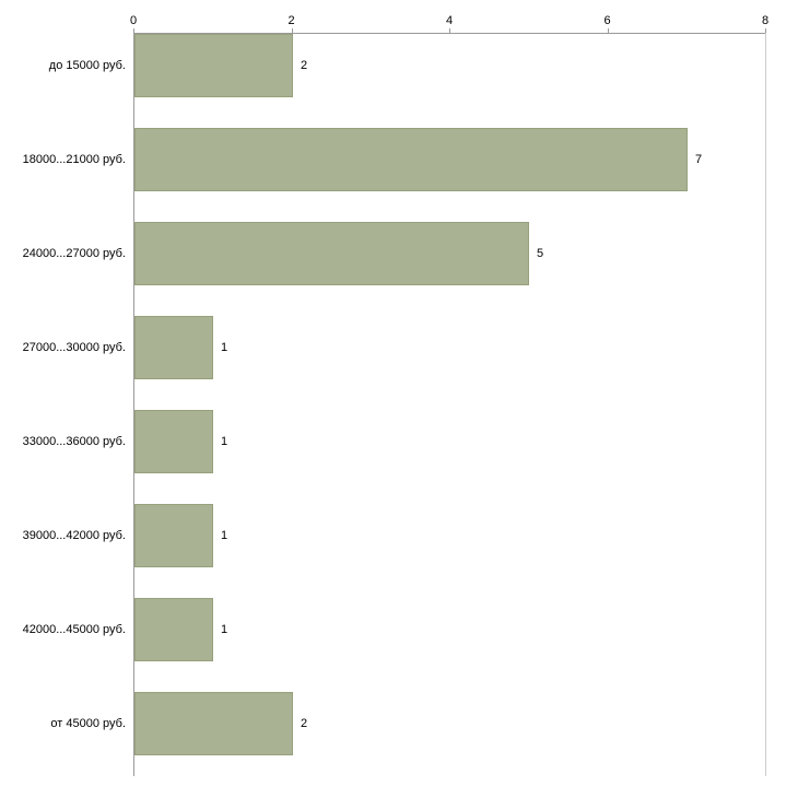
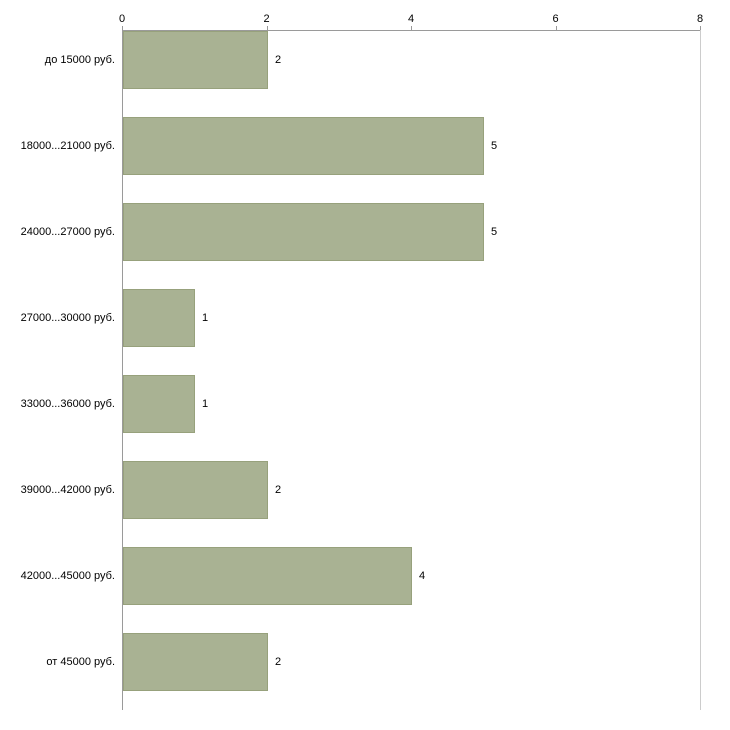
18000...21000 руб.: 7 -> 5
39000...42000 руб.: 1 -> 2
42000...45000 руб.: 1 -> 4
